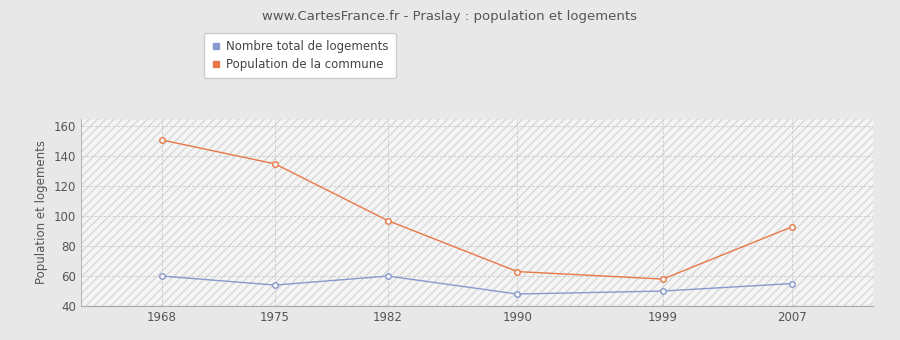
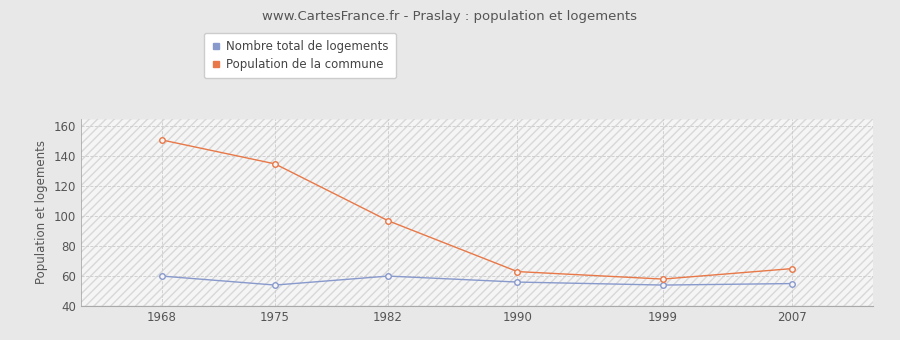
Nombre total de logements/1990: 48 -> 56
Nombre total de logements/1999: 50 -> 54
Population de la commune/2007: 93 -> 65
